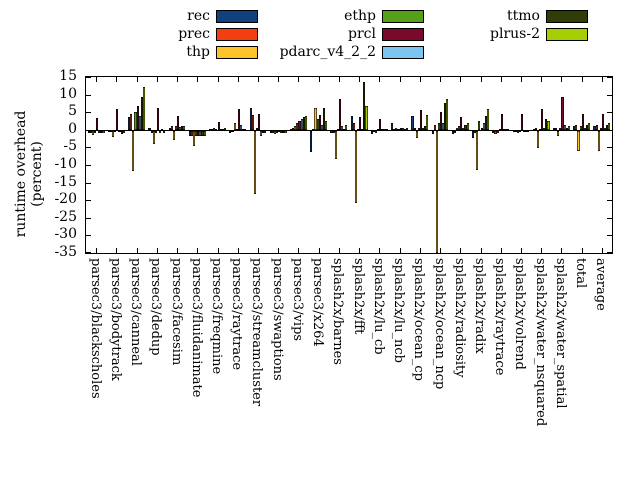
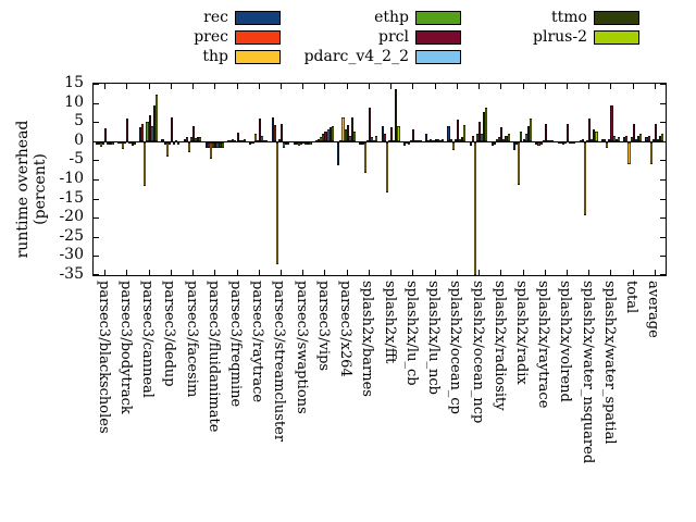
thp/parsec3/streamcluster: -18 -> -32
thp/splash2x/fft: -20 -> -13
plrus-2/splash2x/fft: 7 -> 4
thp/splash2x/water_nsquared: -5 -> -19
